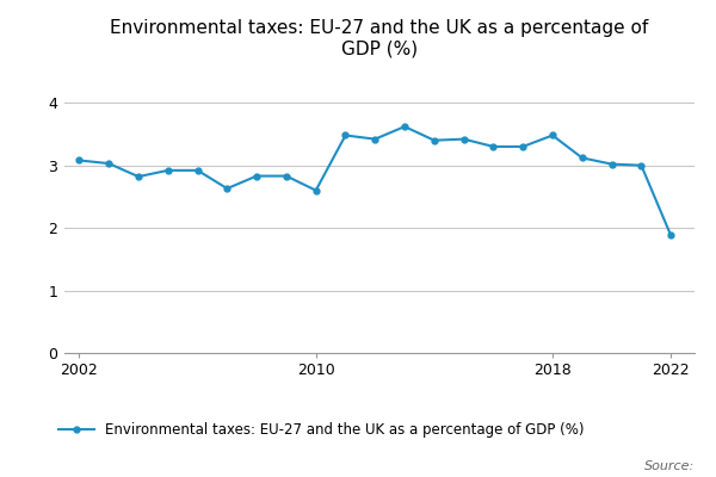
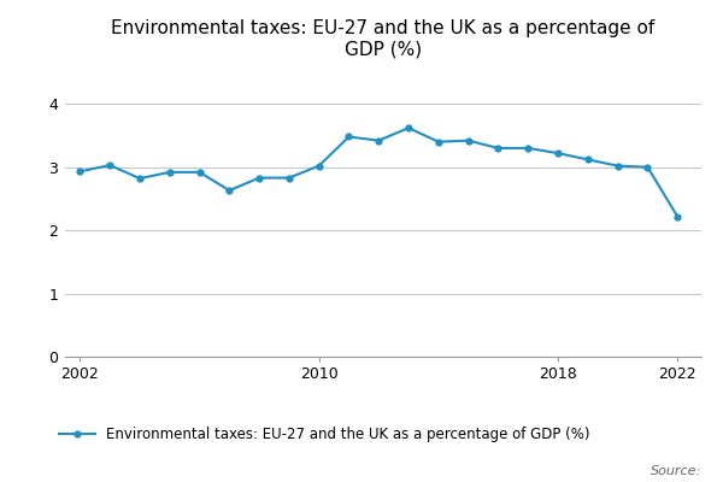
2002: 3.08 -> 2.93
2010: 2.60 -> 3.02
2018: 3.48 -> 3.22
2022: 1.88 -> 2.22
